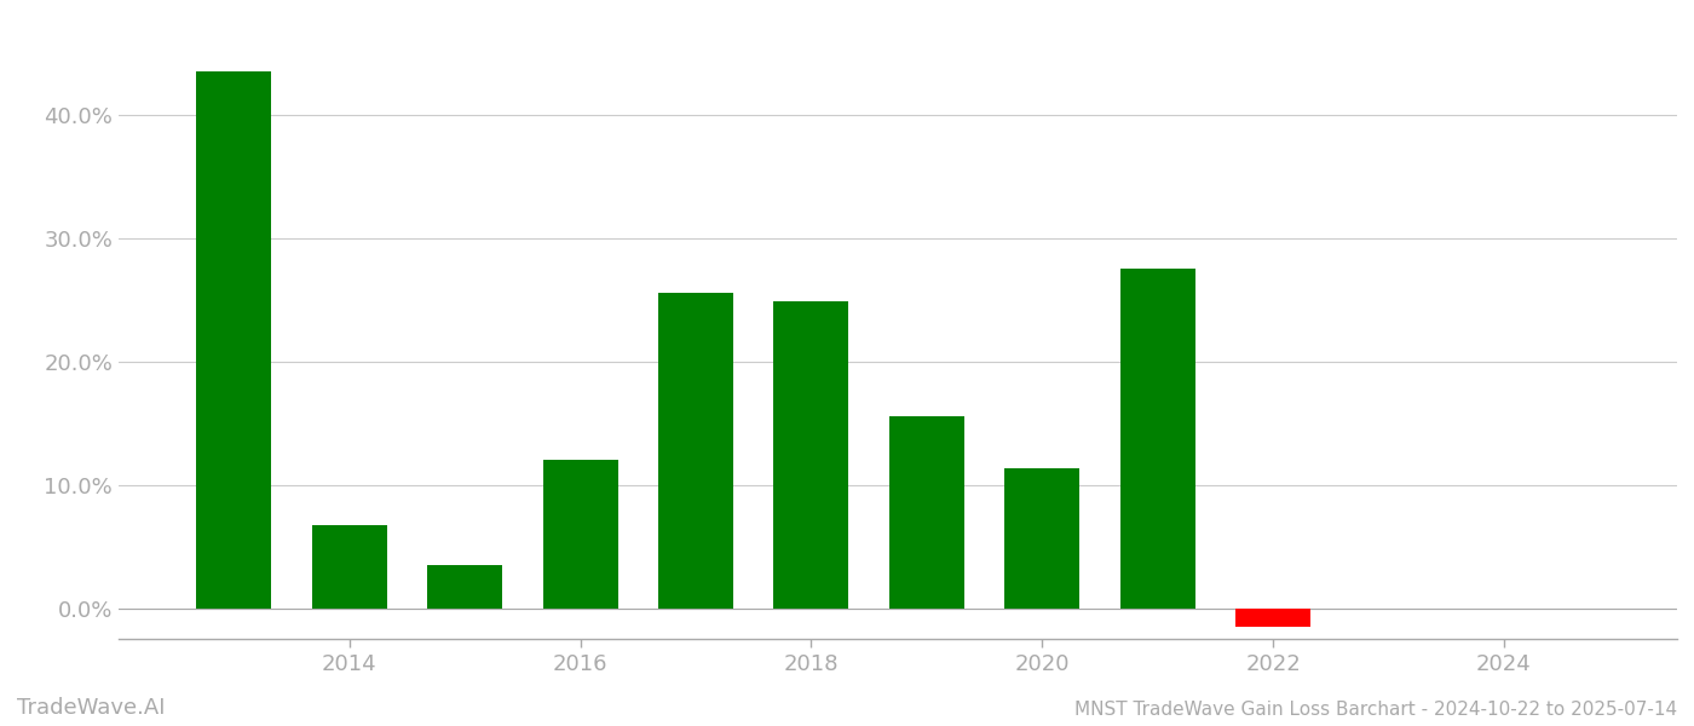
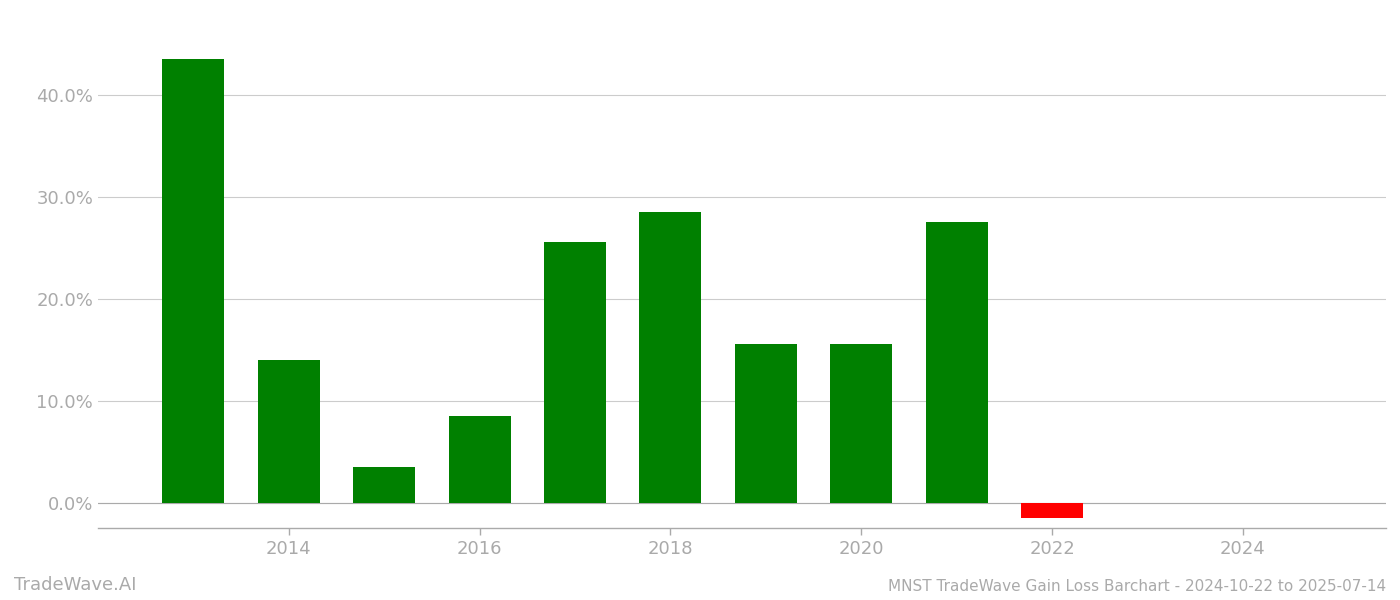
2014: 6.7% -> 14.0%
2016: 12.0% -> 8.5%
2018: 24.9% -> 28.5%
2020: 11.3% -> 15.5%
